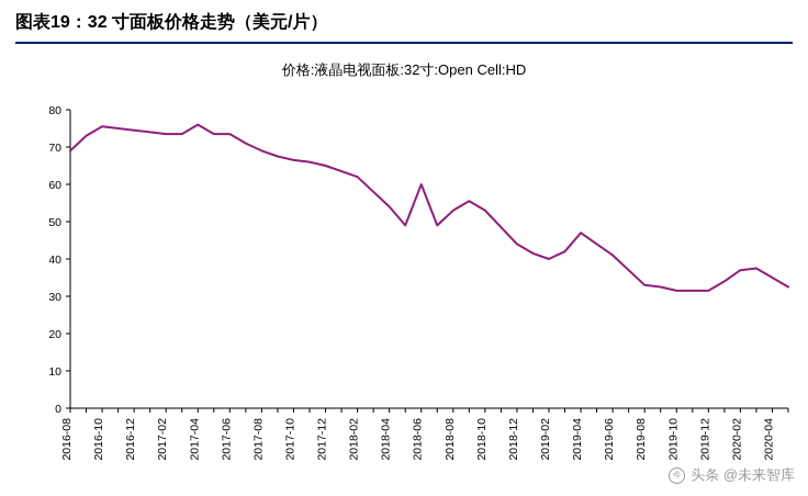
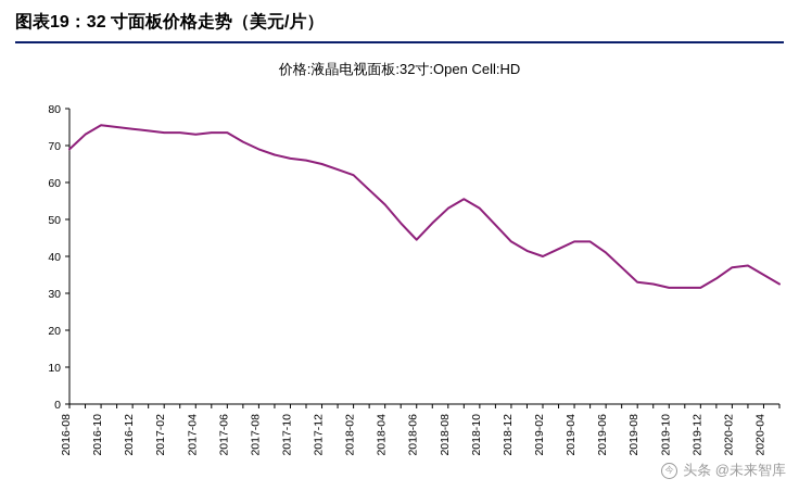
2017-04: 76 -> 73
2018-06: 60 -> 44
2019-04: 47 -> 44
